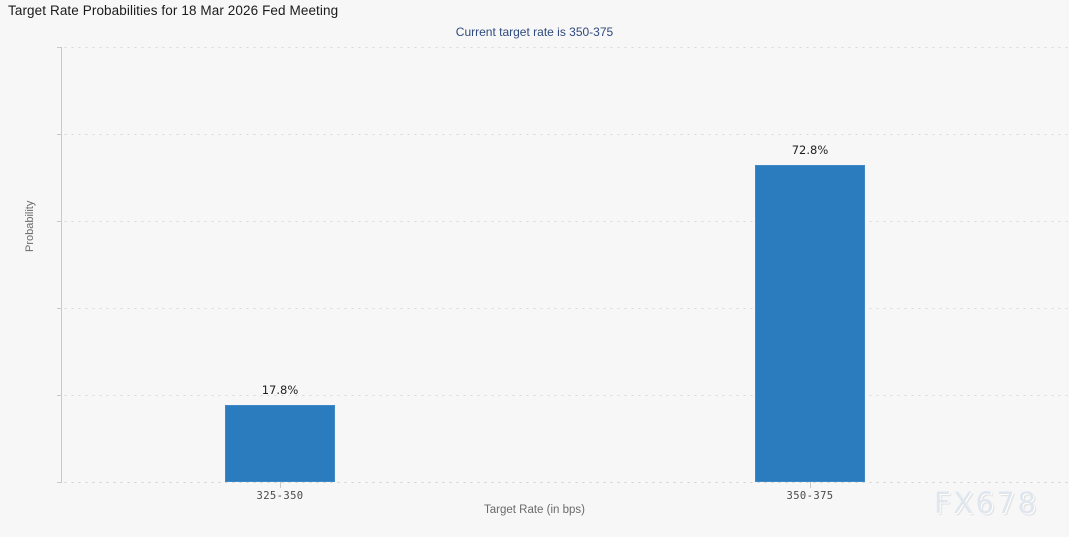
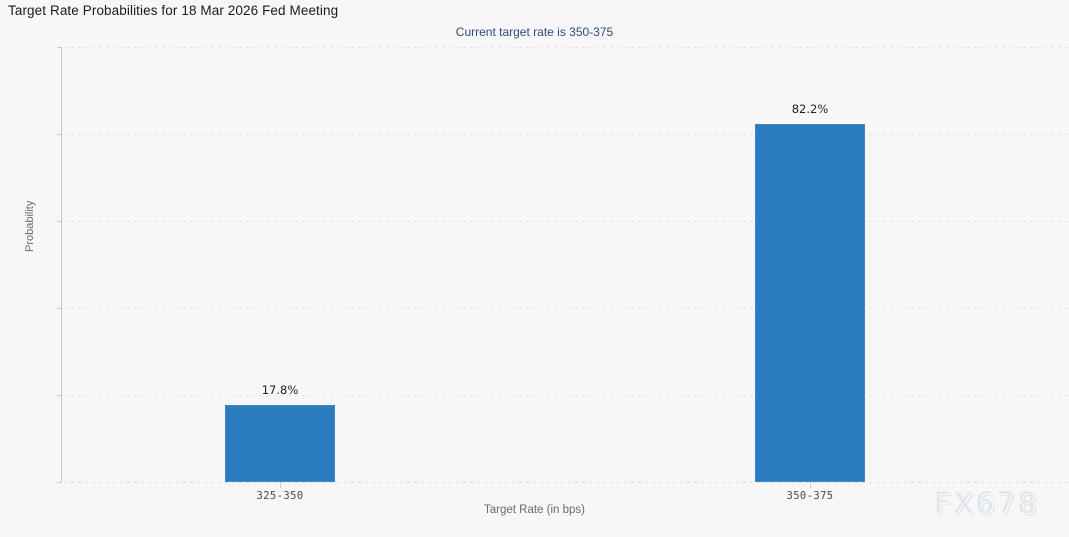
350-375: 72.8% -> 82.2%
